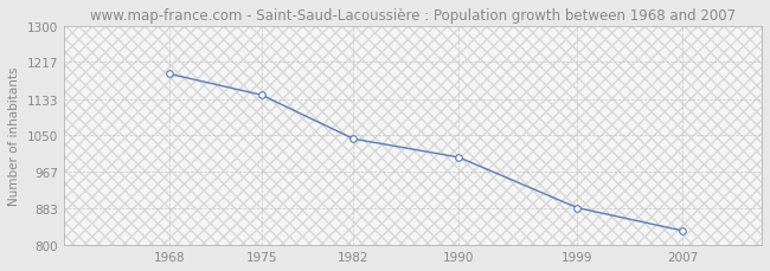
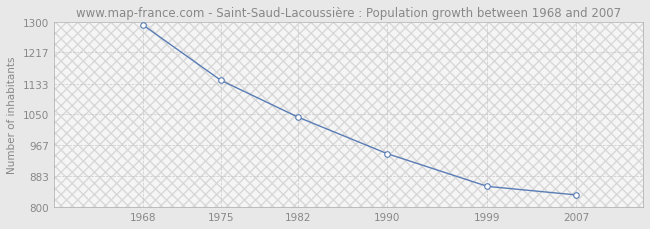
1968: 1190 -> 1291
1990: 1000 -> 944
1999: 885 -> 856
